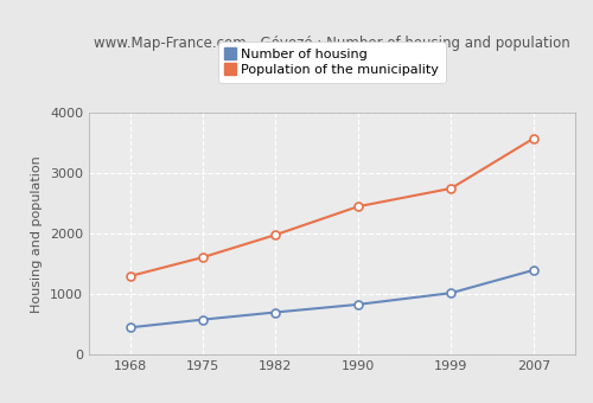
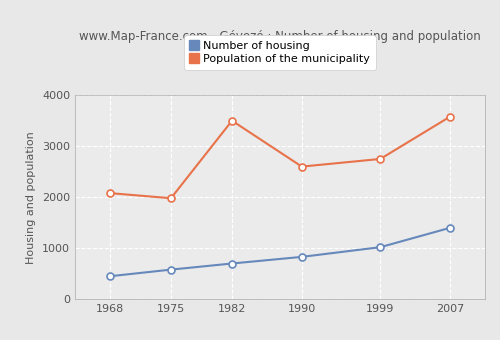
Population of the municipality/1968: 1300 -> 2080
Population of the municipality/1975: 1610 -> 1980
Population of the municipality/1982: 1980 -> 3500
Population of the municipality/1990: 2450 -> 2600
